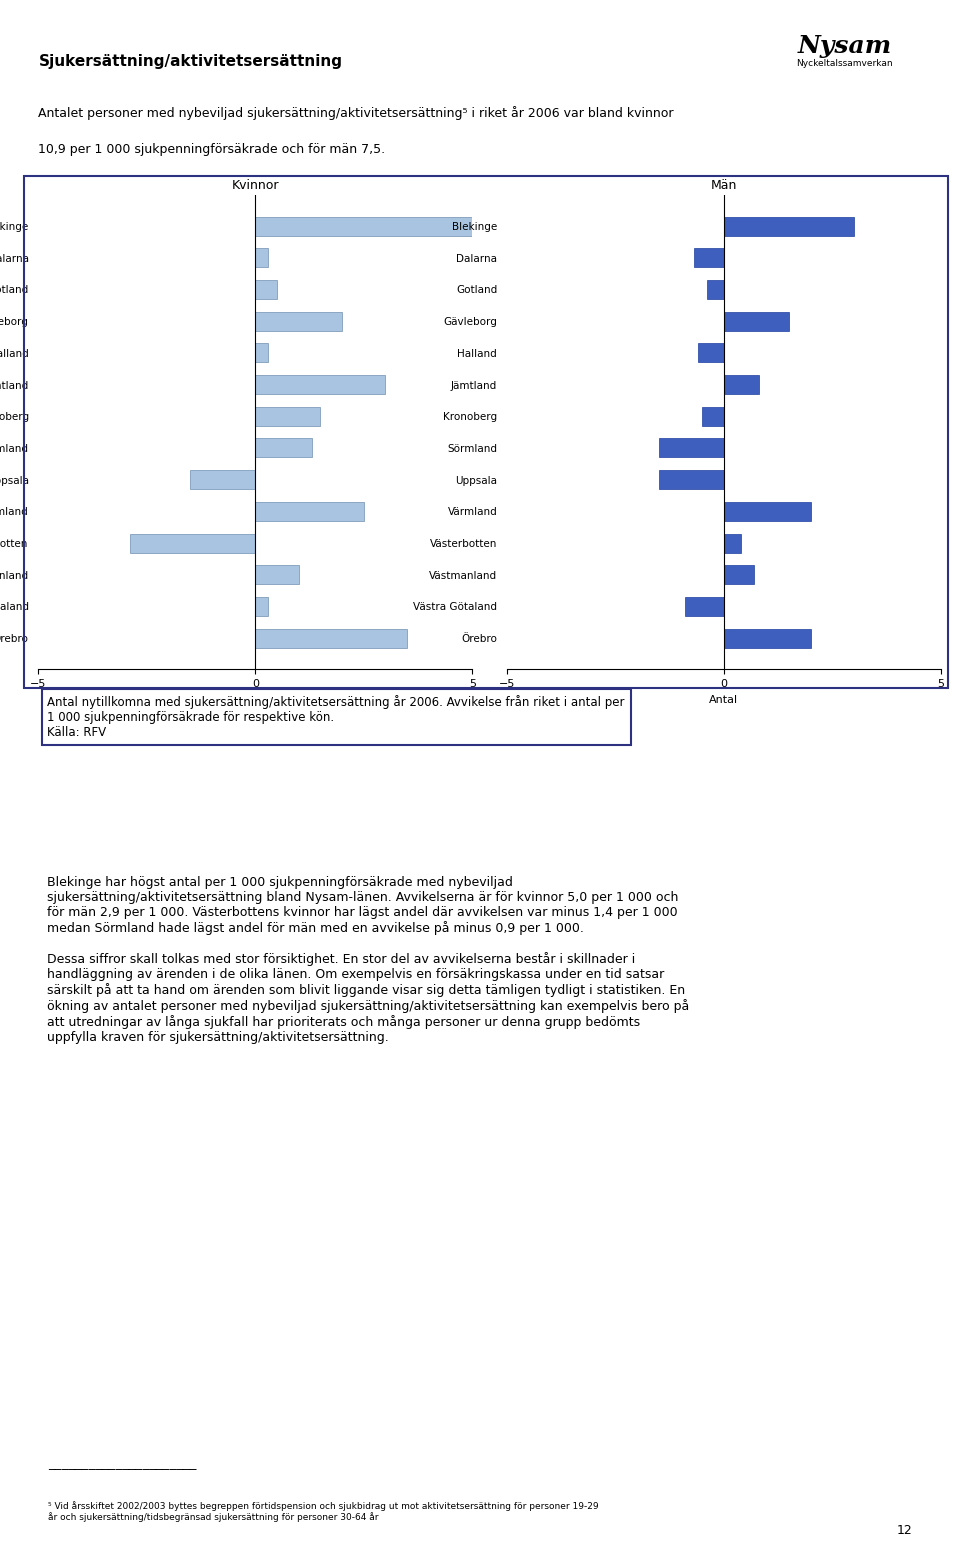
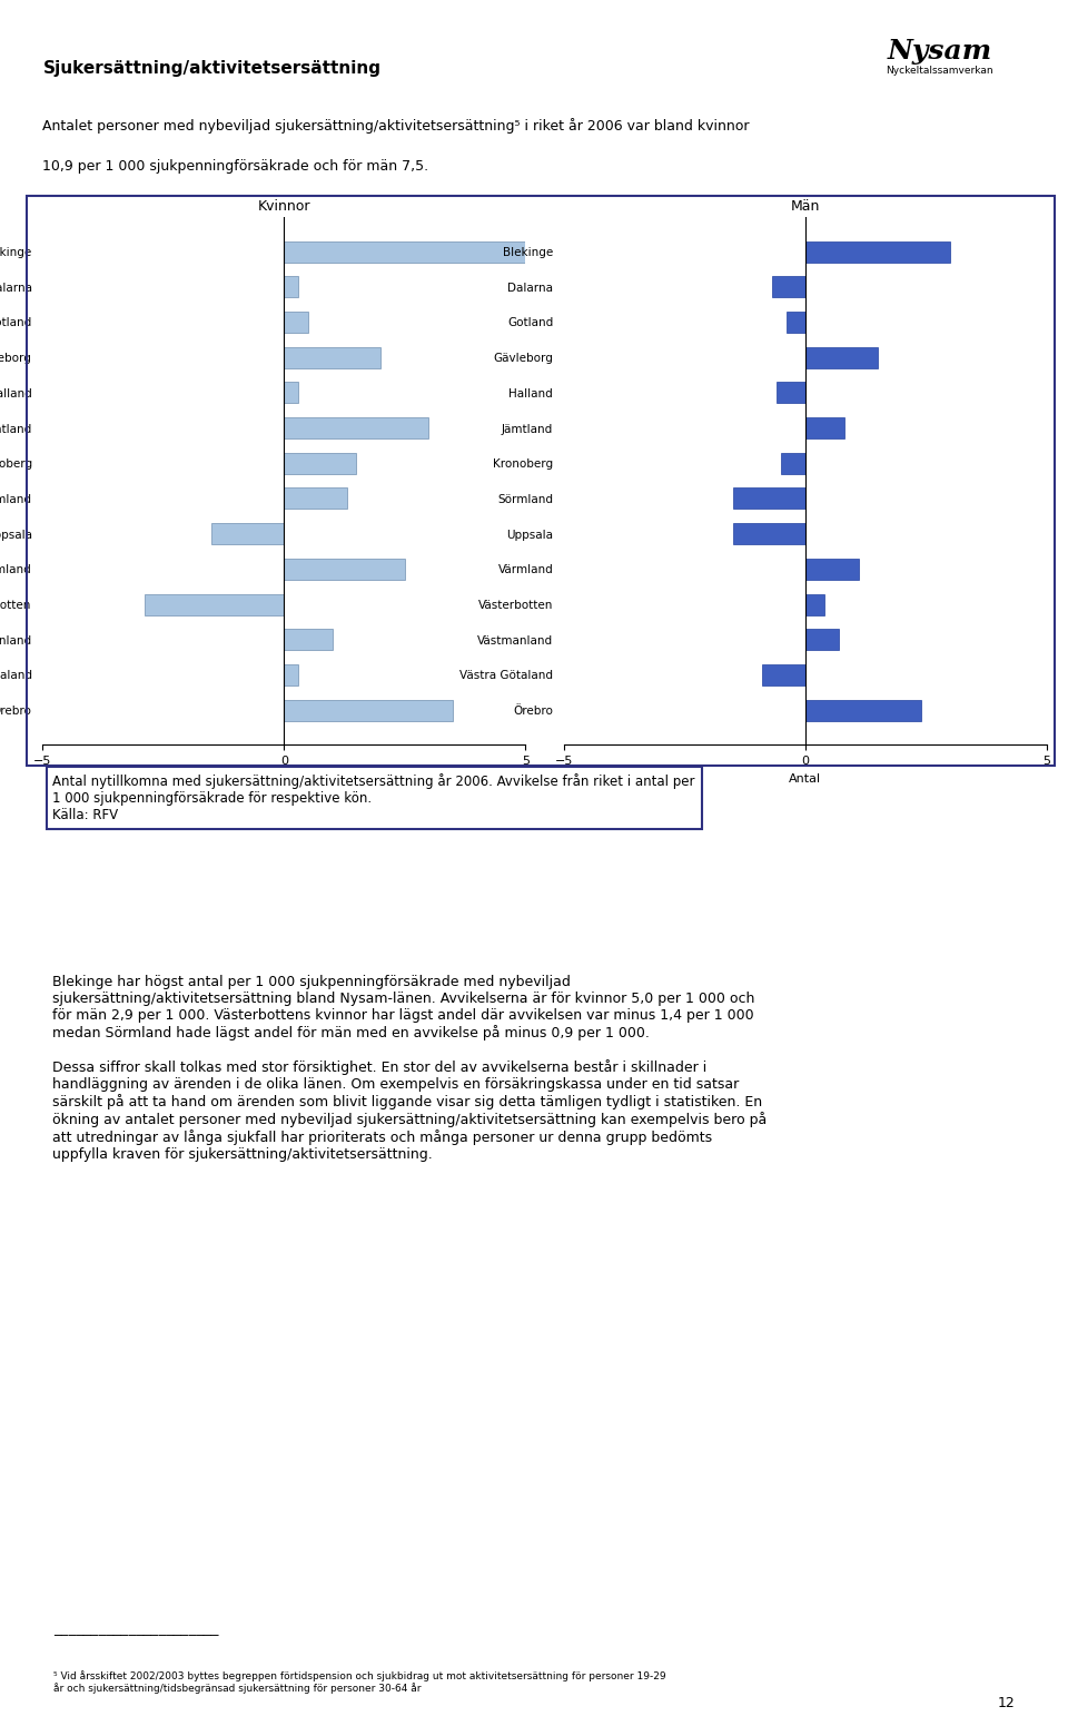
Män/Värmland: 2.0 -> 1.1
Män/Örebro: 2.0 -> 2.4
